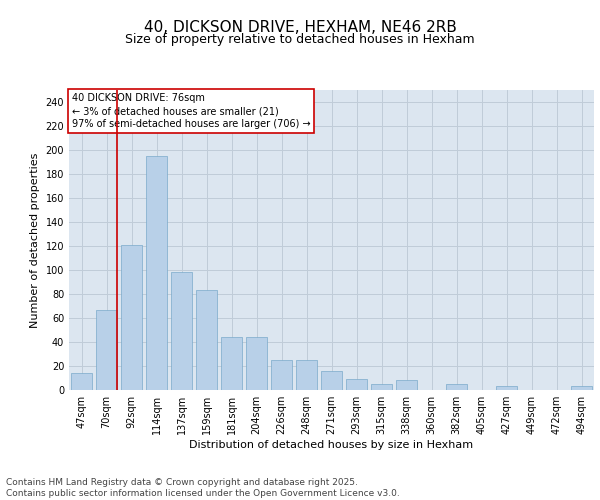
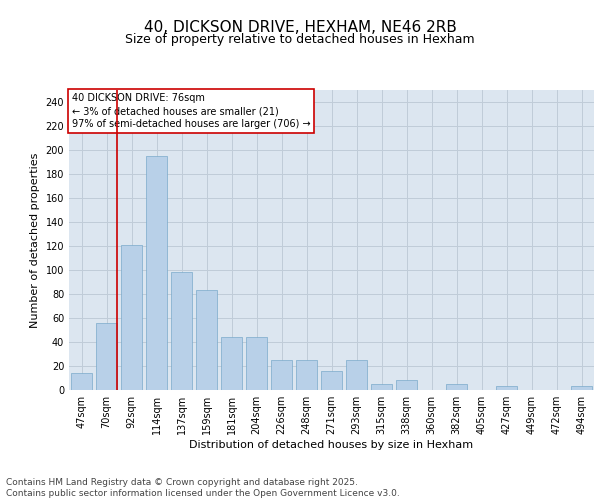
70sqm: 67 -> 56
293sqm: 9 -> 25
